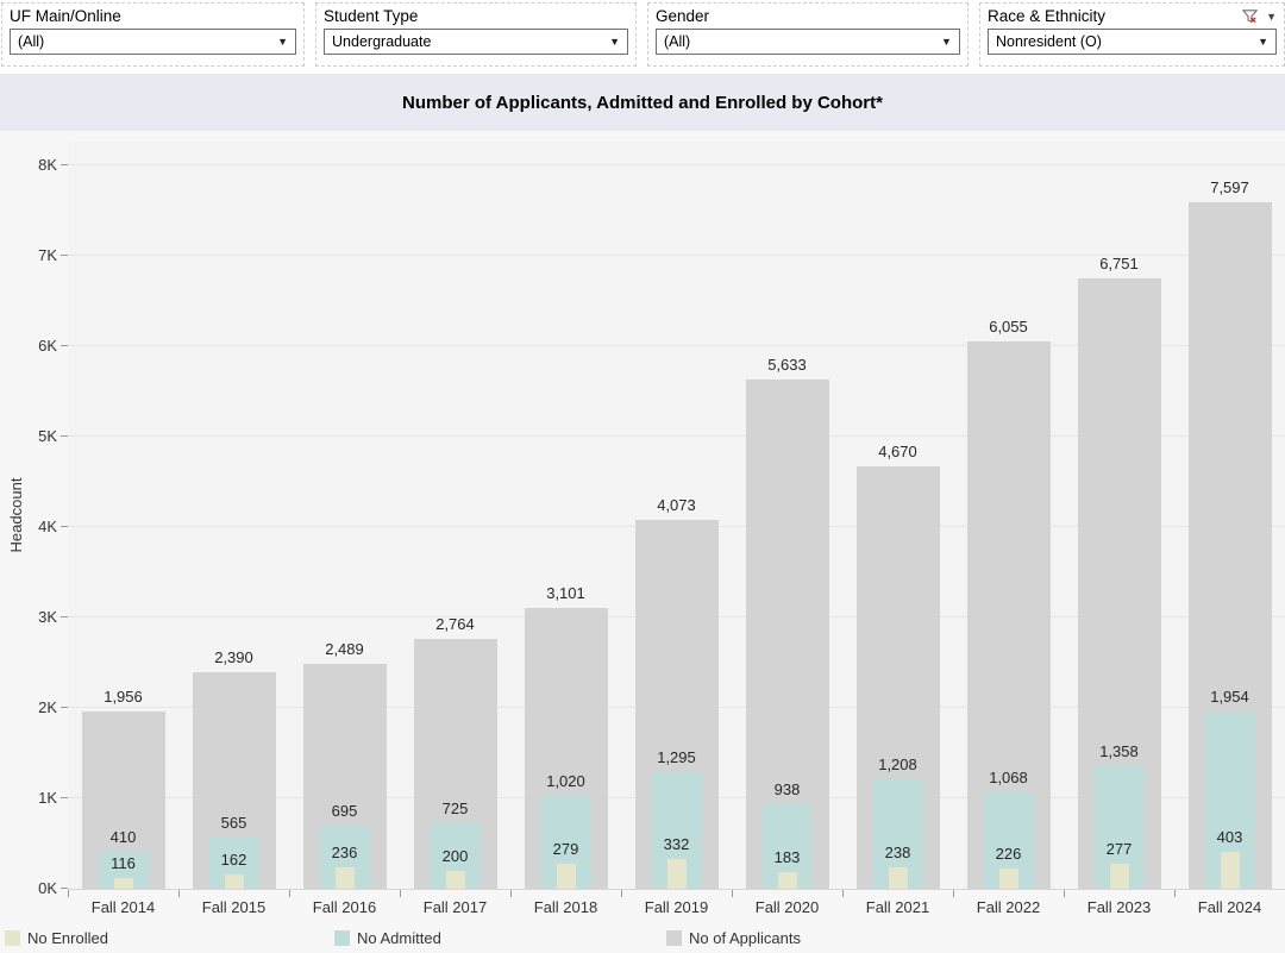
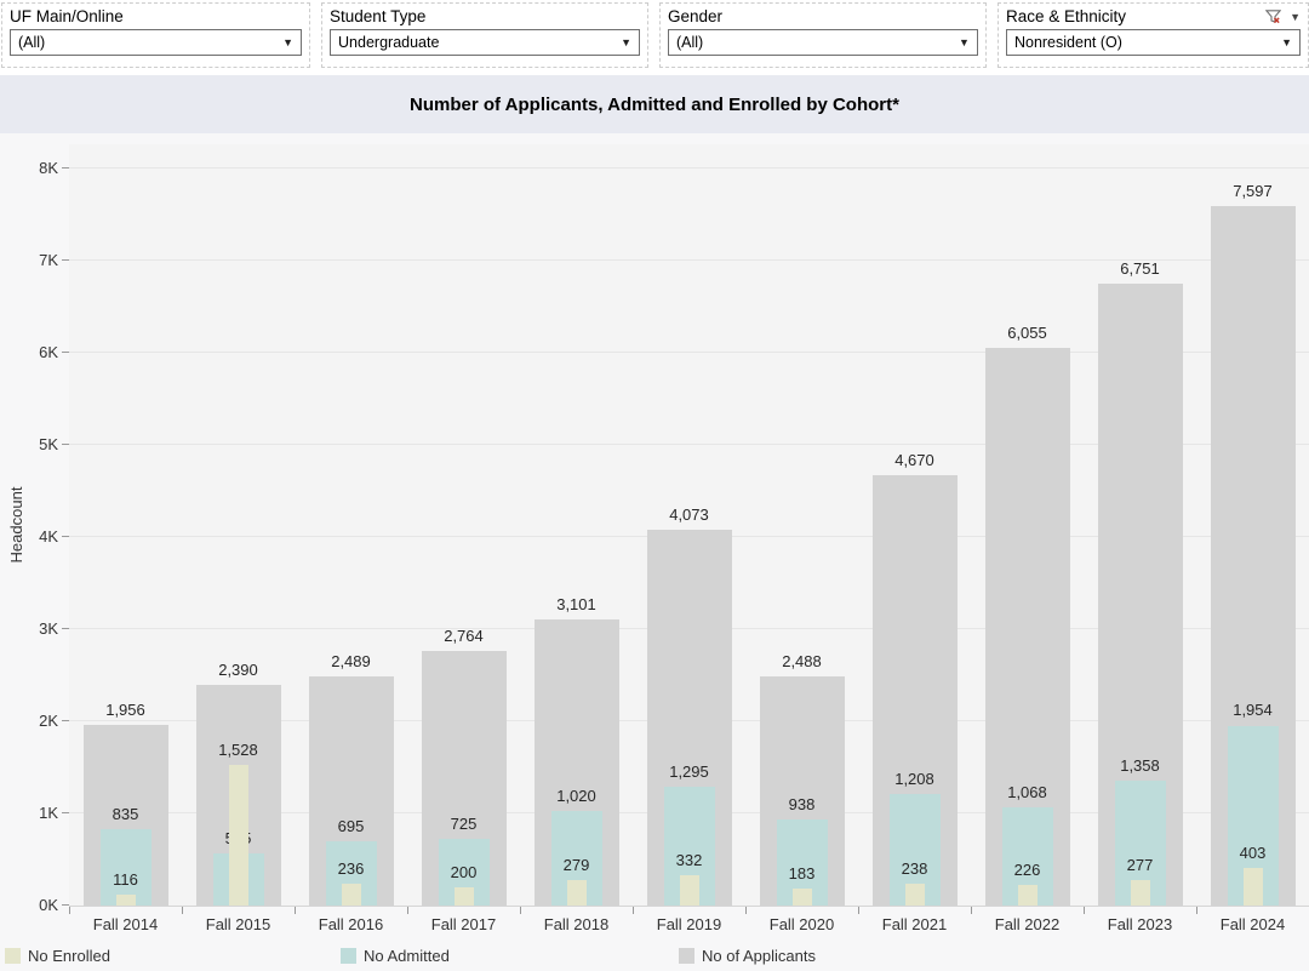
No Admitted/Fall 2014: 410 -> 835
No Enrolled/Fall 2015: 162 -> 1,528
No of Applicants/Fall 2020: 5,633 -> 2,488
